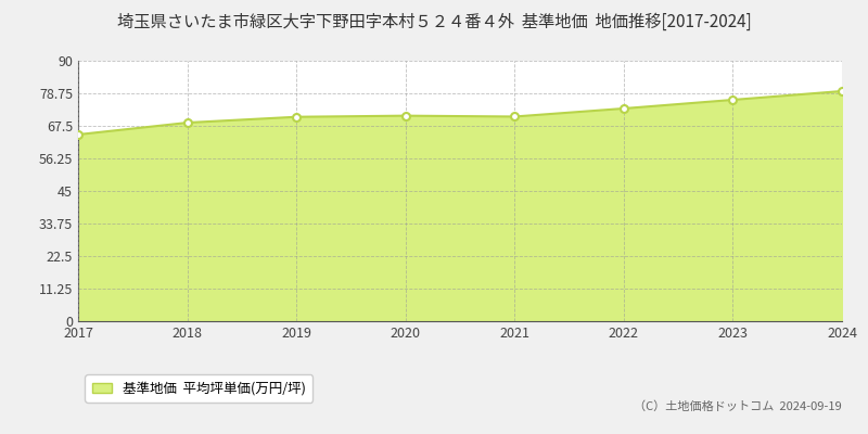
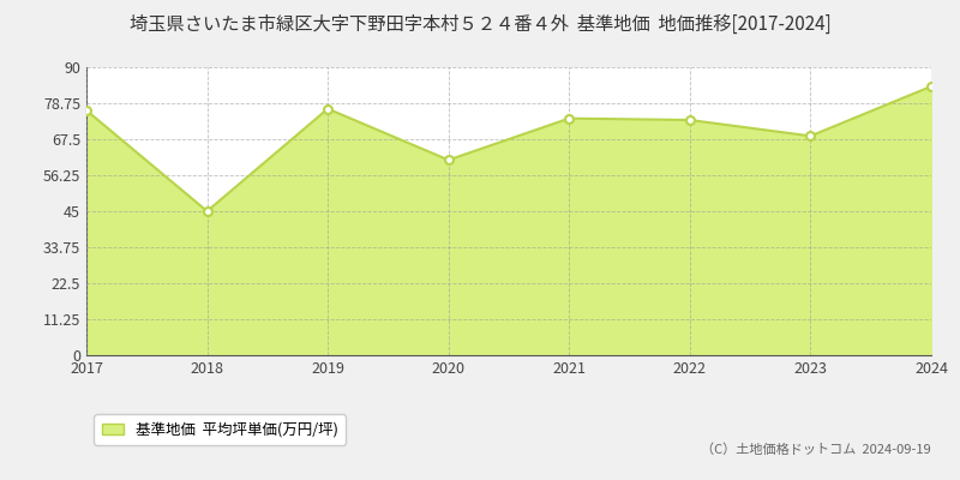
2017: 64.5 -> 76.5
2018: 68.6 -> 45.0
2019: 70.6 -> 77.0
2020: 71.0 -> 61.0
2021: 70.7 -> 74.0
2023: 76.5 -> 68.5
2024: 79.5 -> 84.0
